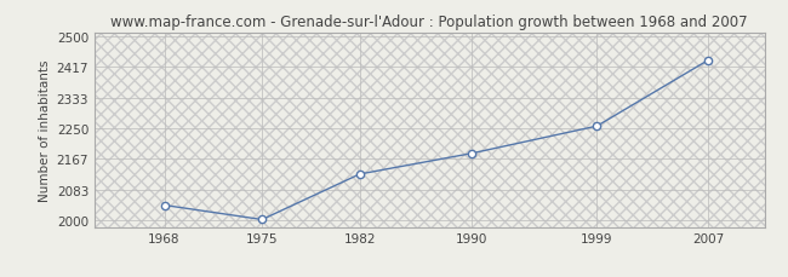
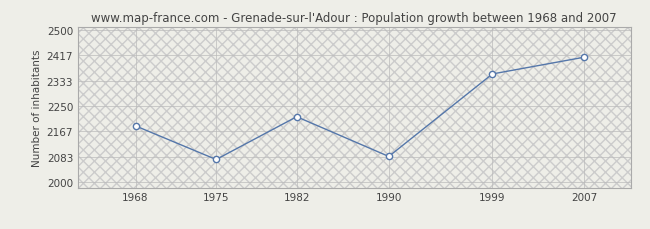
1968: 2042 -> 2185
1975: 2003 -> 2075
1982: 2126 -> 2215
1990: 2182 -> 2085
1999: 2256 -> 2355
2007: 2435 -> 2410
